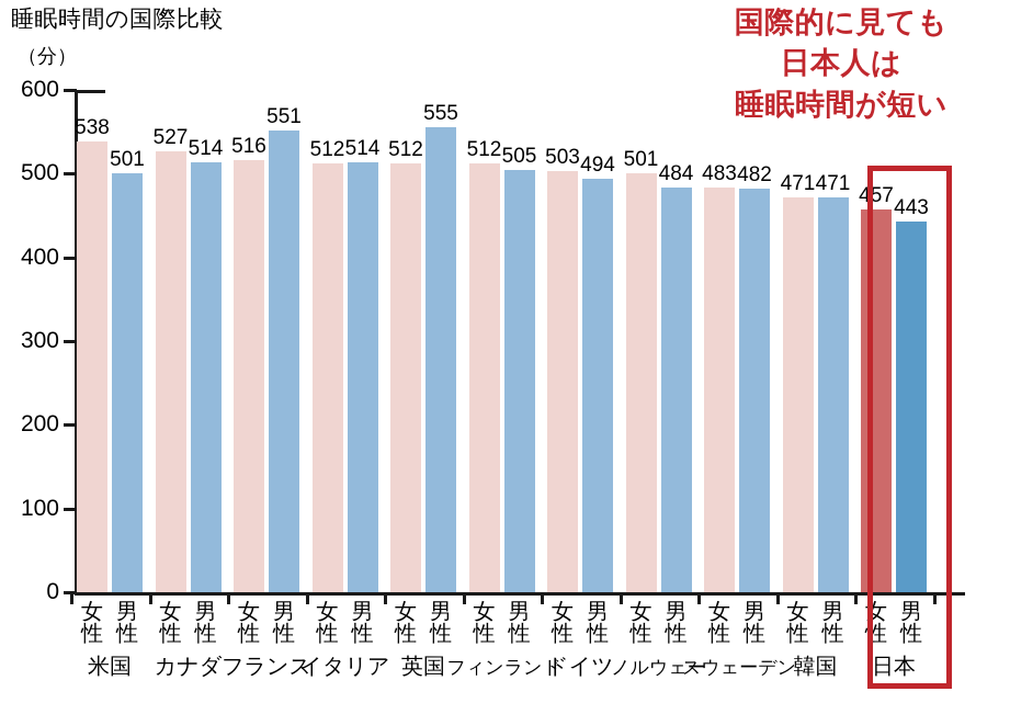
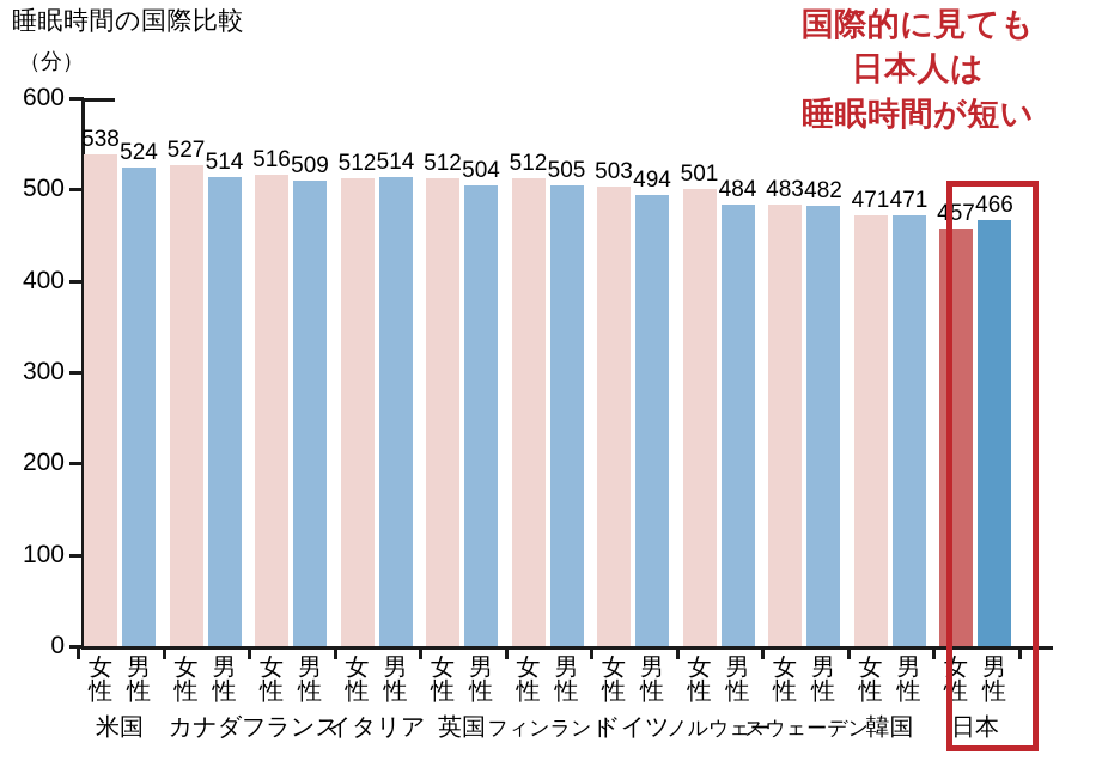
男性/米国: 501 -> 524
男性/フランス: 551 -> 509
男性/英国: 555 -> 504
男性/日本: 443 -> 466
